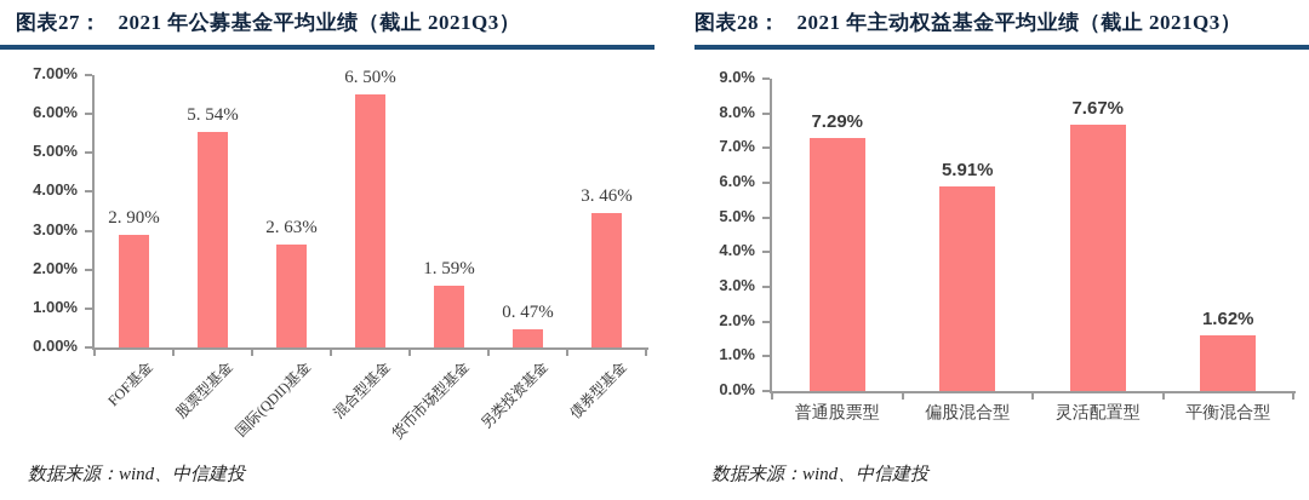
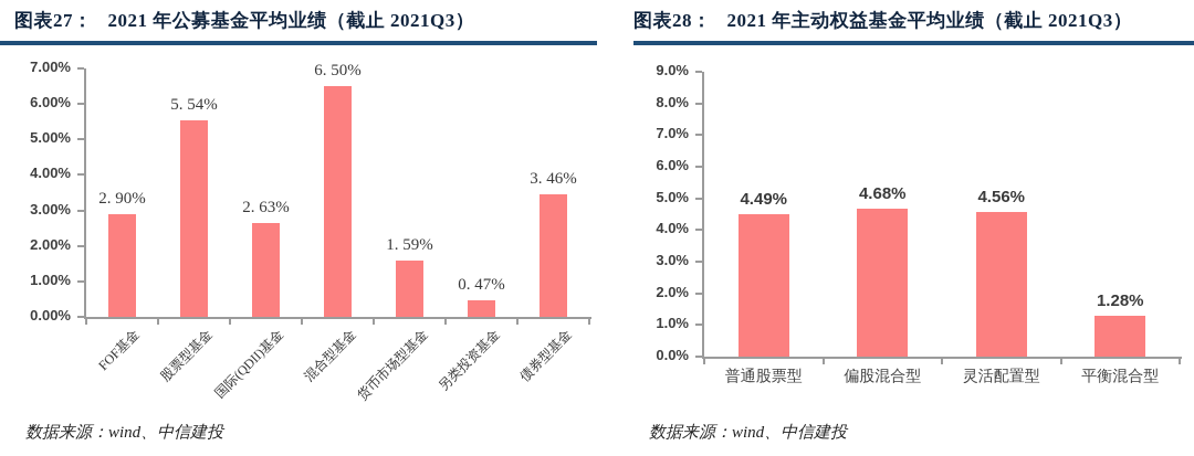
2021 年主动权益基金平均业绩（截止 2021Q3）/普通股票型: 7.29% -> 4.49%
2021 年主动权益基金平均业绩（截止 2021Q3）/偏股混合型: 5.91% -> 4.68%
2021 年主动权益基金平均业绩（截止 2021Q3）/灵活配置型: 7.67% -> 4.56%
2021 年主动权益基金平均业绩（截止 2021Q3）/平衡混合型: 1.62% -> 1.28%
